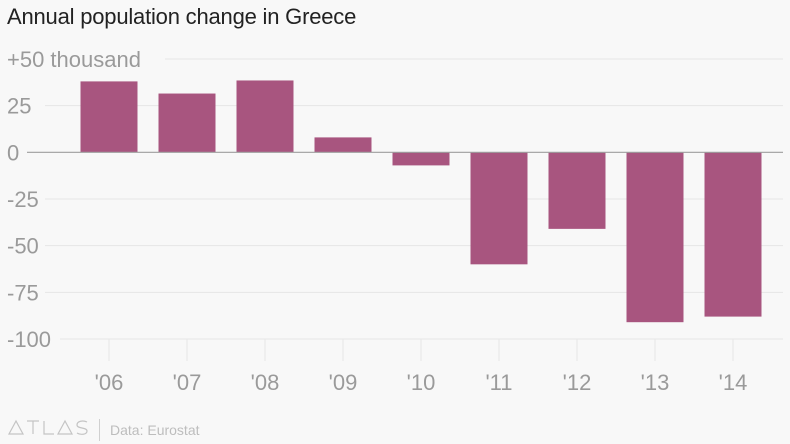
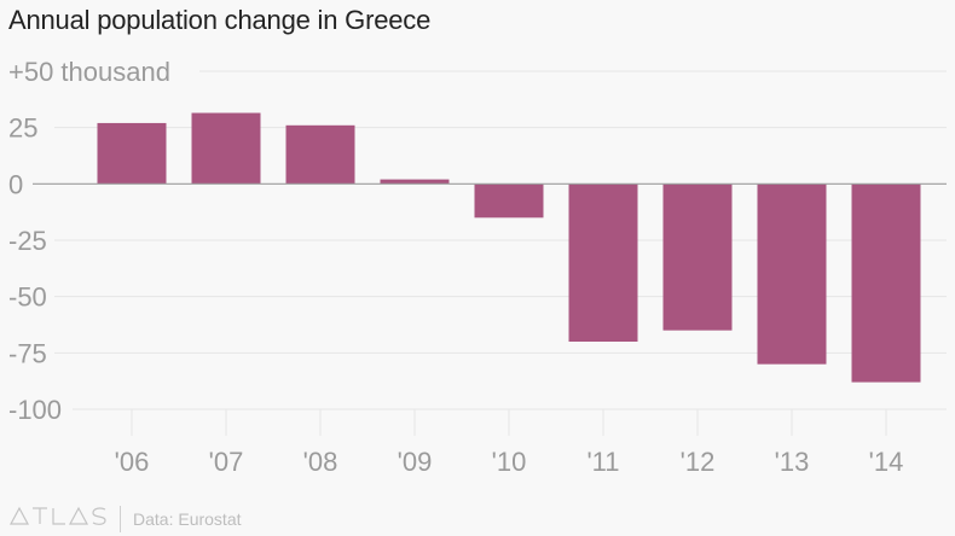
'06: 38 -> 27
'08: 38 -> 26
'09: 8 -> 2
'10: -7 -> -15
'11: -60 -> -70
'12: -41 -> -65
'13: -91 -> -80
